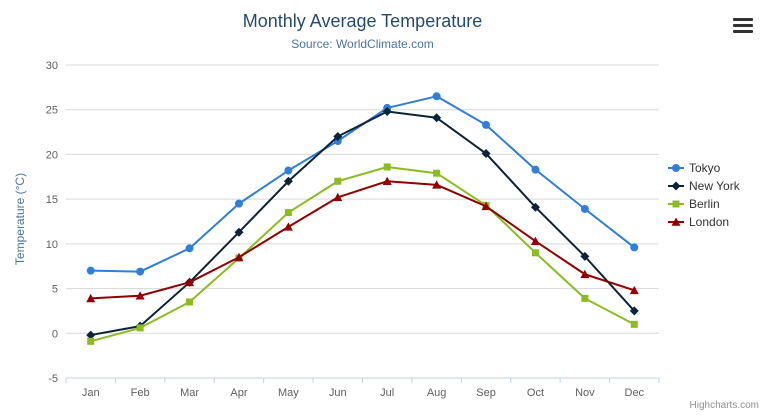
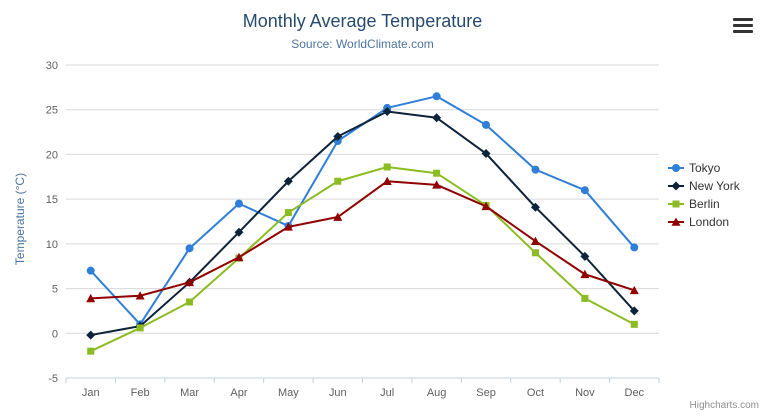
Berlin/Jan: -1 -> -2
Tokyo/Feb: 7 -> 1
Tokyo/May: 18 -> 12
London/Jun: 15 -> 13
Tokyo/Nov: 14 -> 16
